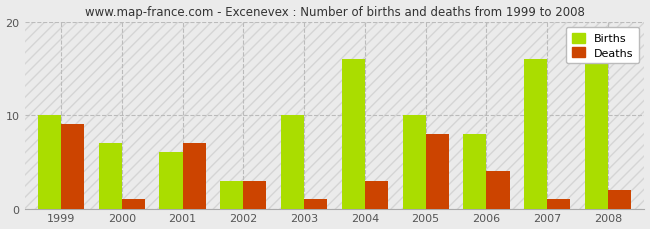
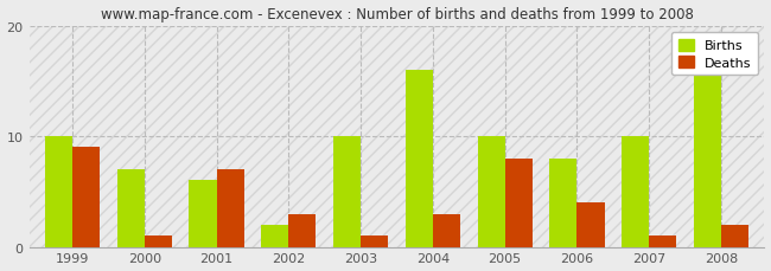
Births/2002: 3 -> 2
Births/2007: 16 -> 10
